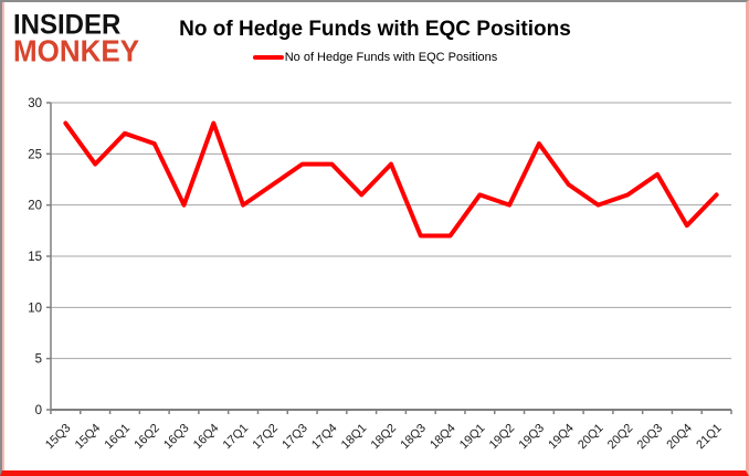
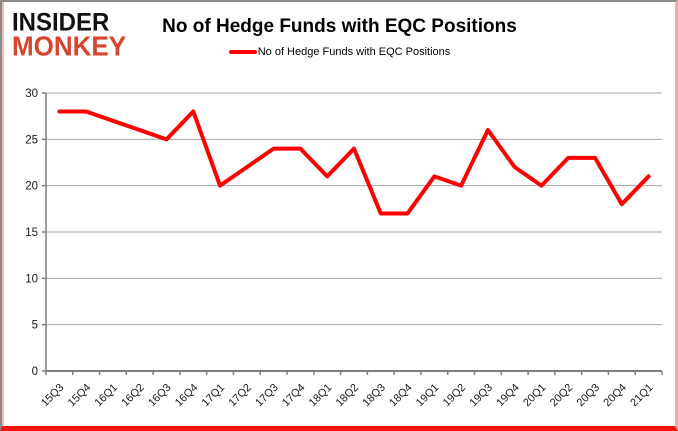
15Q4: 24 -> 28
16Q3: 20 -> 25
20Q2: 21 -> 23
